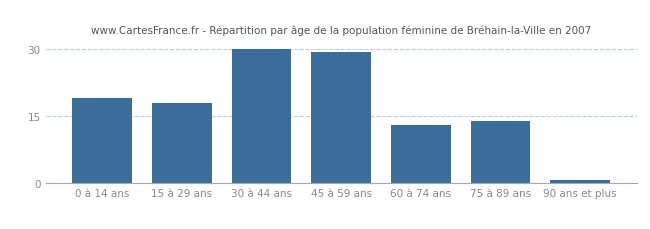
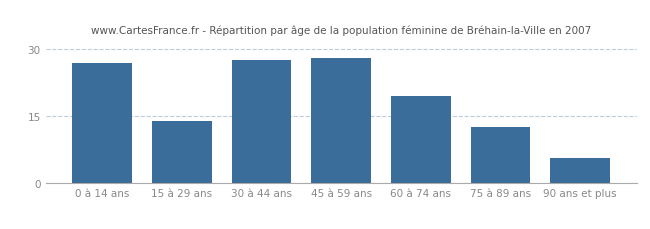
0 à 14 ans: 19.0 -> 27.0
15 à 29 ans: 18.0 -> 14.0
30 à 44 ans: 30.0 -> 27.5
45 à 59 ans: 29.5 -> 28.0
60 à 74 ans: 13.0 -> 19.5
75 à 89 ans: 14.0 -> 12.5
90 ans et plus: 0.6 -> 5.5
